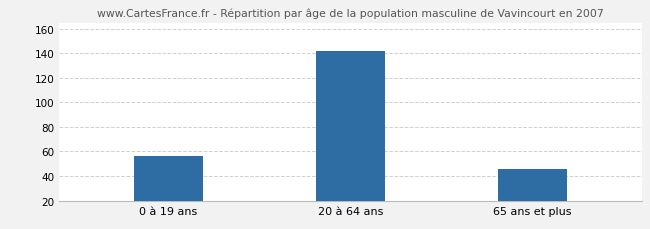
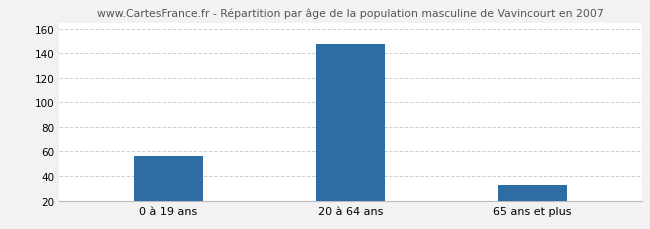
20 à 64 ans: 142 -> 148
65 ans et plus: 46 -> 33
